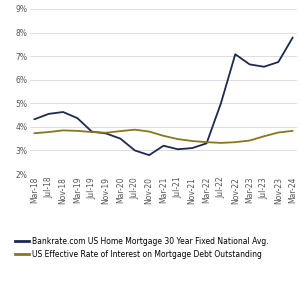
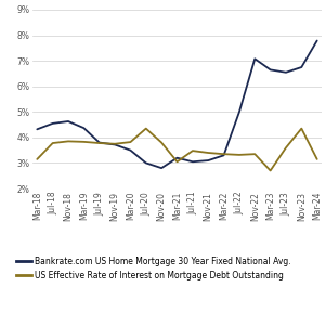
US Effective Rate of Interest on Mortgage Debt Outstanding/Mar-18: 3.73% -> 3.15%
US Effective Rate of Interest on Mortgage Debt Outstanding/Jul-20: 3.88% -> 4.35%
US Effective Rate of Interest on Mortgage Debt Outstanding/Mar-21: 3.62% -> 3.05%
US Effective Rate of Interest on Mortgage Debt Outstanding/Mar-23: 3.42% -> 2.70%
US Effective Rate of Interest on Mortgage Debt Outstanding/Nov-23: 3.76% -> 4.35%
US Effective Rate of Interest on Mortgage Debt Outstanding/Mar-24: 3.83% -> 3.15%
